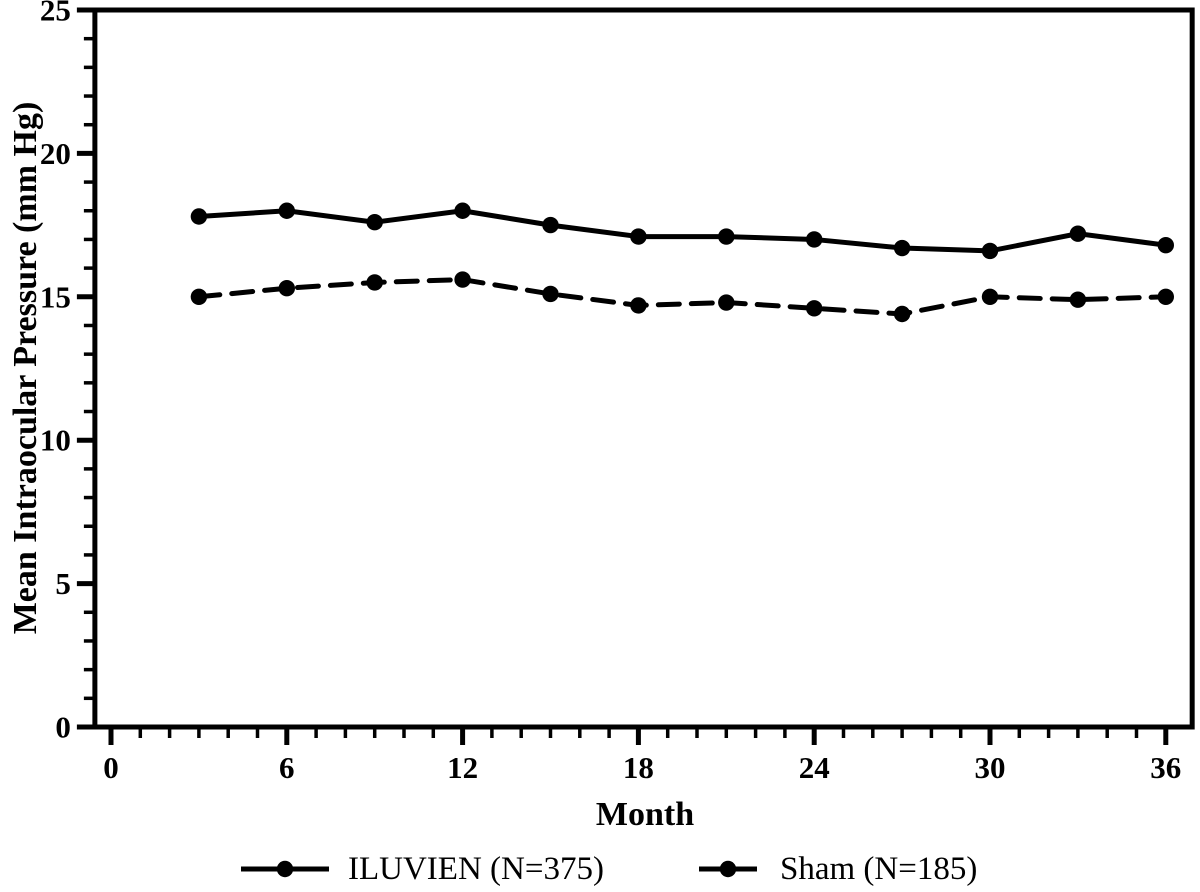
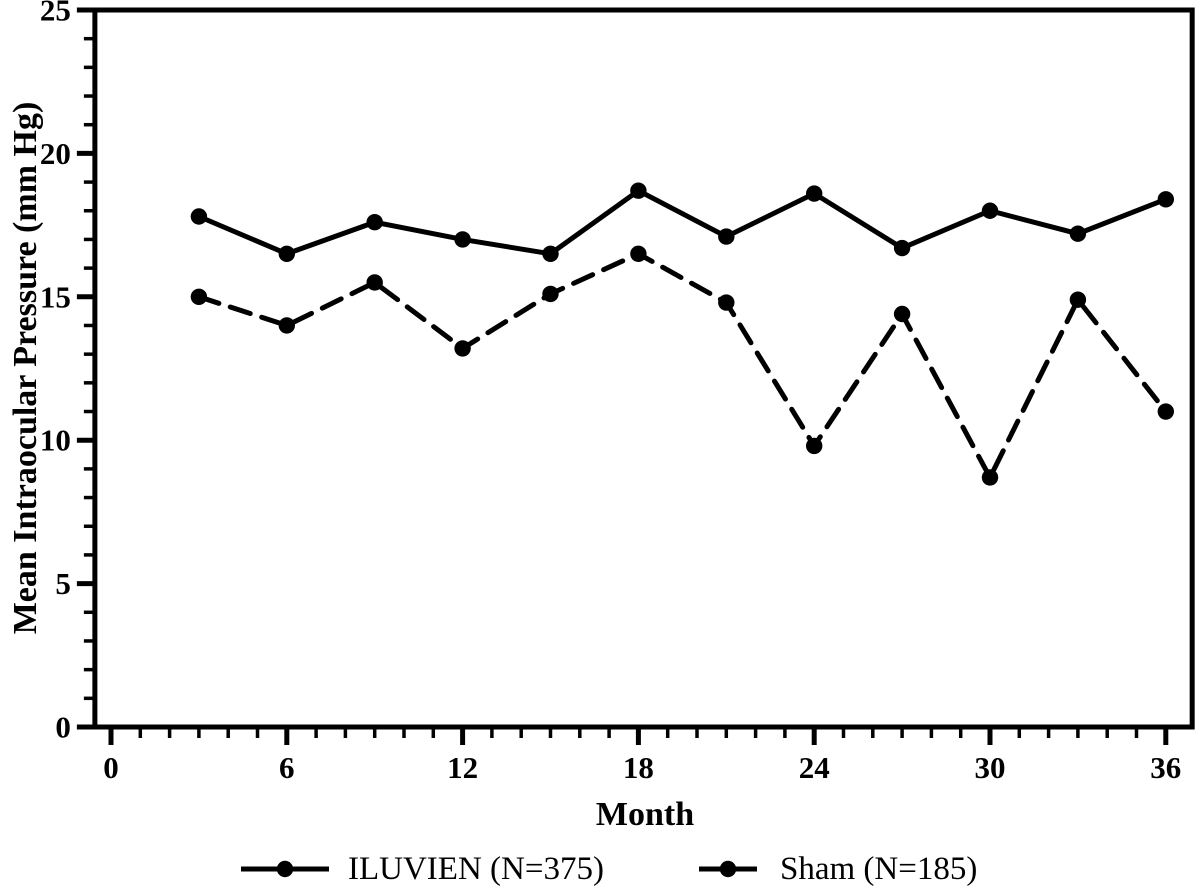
ILUVIEN (N=375)/6: 18.0 -> 16.5
Sham (N=185)/6: 15.3 -> 14.0
ILUVIEN (N=375)/12: 18.0 -> 17.0
Sham (N=185)/12: 15.6 -> 13.2
ILUVIEN (N=375)/15: 17.5 -> 16.5
ILUVIEN (N=375)/18: 17.1 -> 18.7
Sham (N=185)/18: 14.7 -> 16.5
ILUVIEN (N=375)/24: 17.0 -> 18.6
Sham (N=185)/24: 14.6 -> 9.8
ILUVIEN (N=375)/30: 16.6 -> 18.0
Sham (N=185)/30: 15.0 -> 8.7
ILUVIEN (N=375)/36: 16.8 -> 18.4
Sham (N=185)/36: 15.0 -> 11.0
